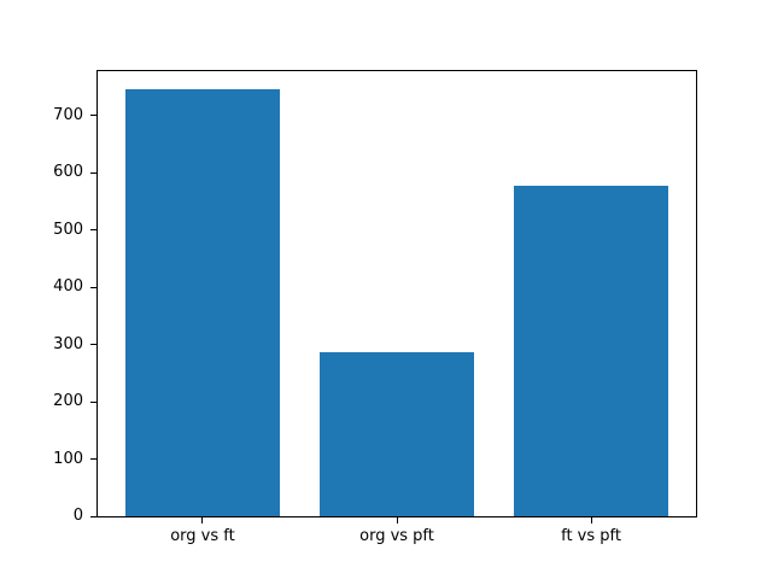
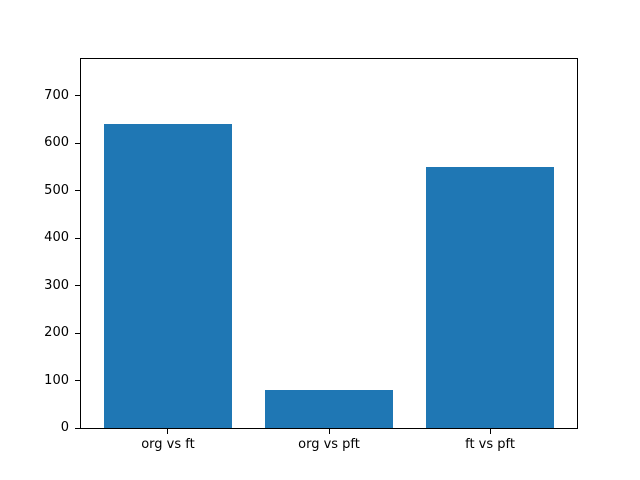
org vs ft: 740 -> 640
org vs pft: 290 -> 80
ft vs pft: 580 -> 550
